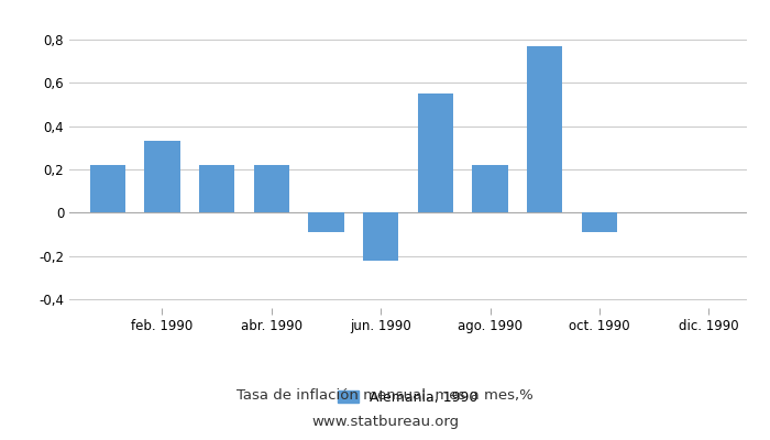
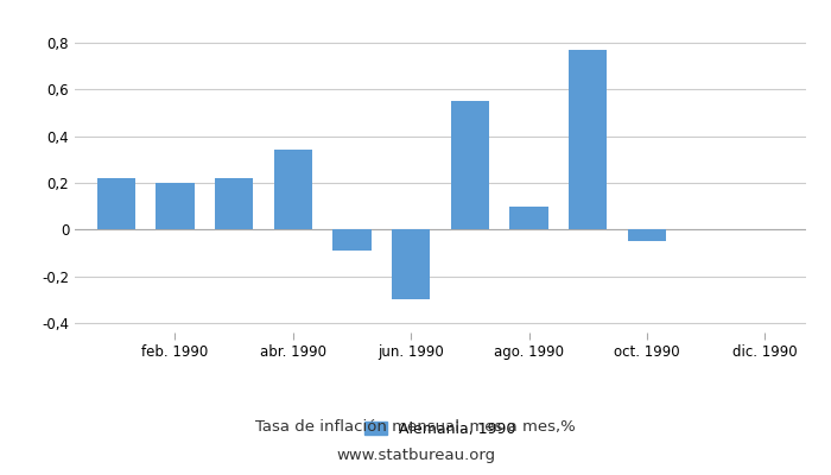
feb. 1990: 0,33 -> 0,20
abr. 1990: 0,22 -> 0,34
jun. 1990: -0,22 -> -0,30
ago. 1990: 0,22 -> 0,10
oct. 1990: -0,09 -> -0,05
